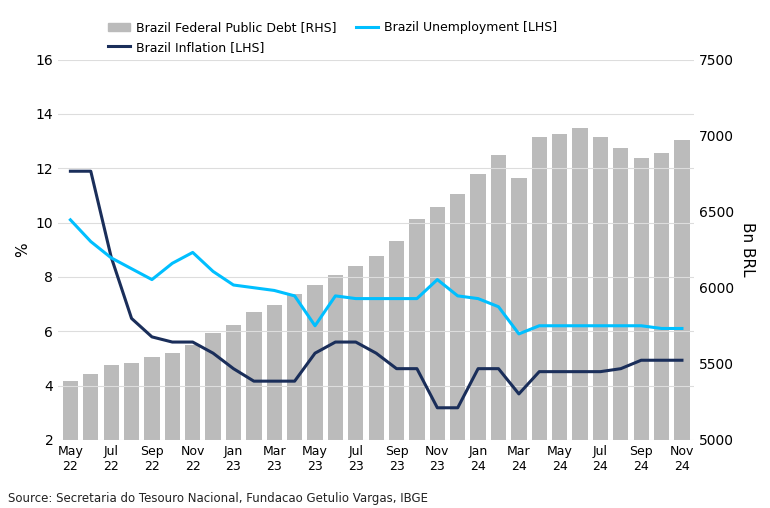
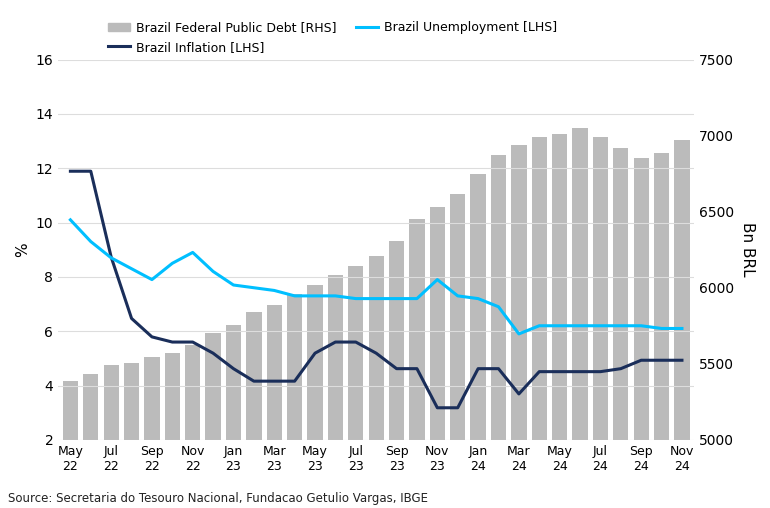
Brazil Unemployment [LHS]/May 23: 6.2 -> 7.3
Brazil Federal Public Debt [RHS]/Mar 24: 6720 -> 6940
